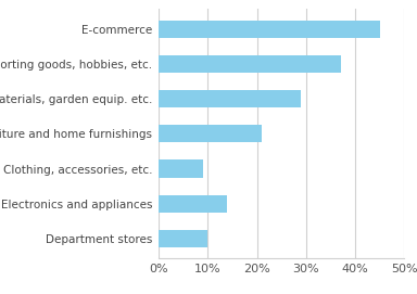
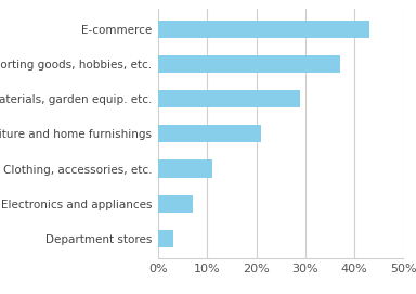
E-commerce: 45% -> 43%
Clothing, accessories, etc.: 9% -> 11%
Electronics and appliances: 14% -> 7%
Department stores: 10% -> 3%
